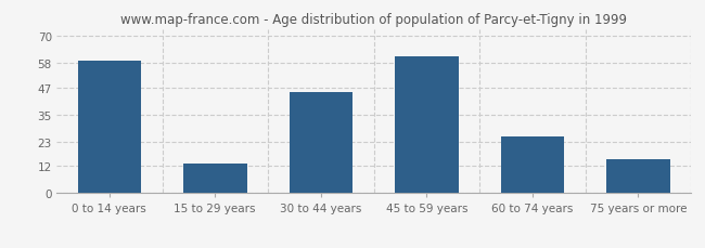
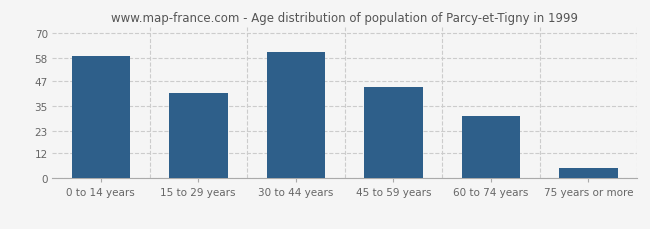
15 to 29 years: 13 -> 41
30 to 44 years: 45 -> 61
45 to 59 years: 61 -> 44
60 to 74 years: 25 -> 30
75 years or more: 15 -> 5
